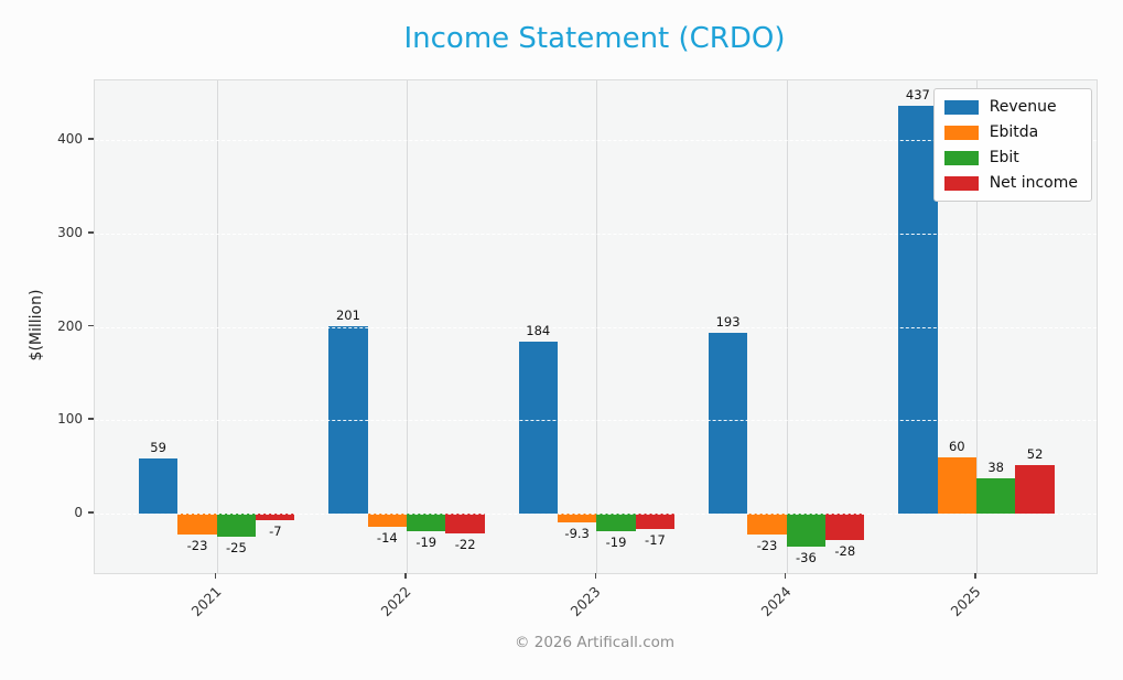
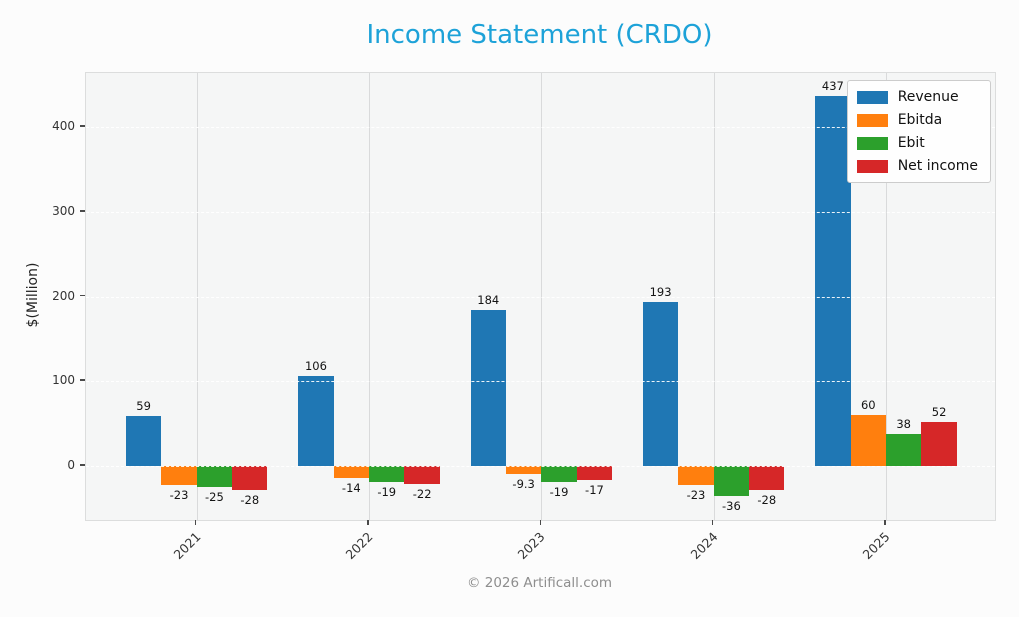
Net income/2021: -7 -> -28
Revenue/2022: 201 -> 106
